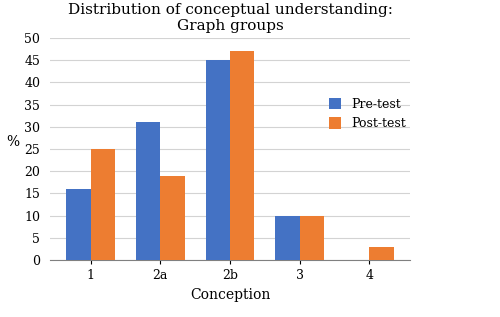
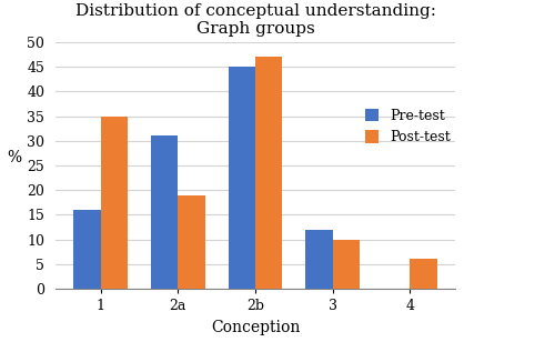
Post-test/1: 25 -> 35
Pre-test/3: 10 -> 12
Post-test/4: 3 -> 6
